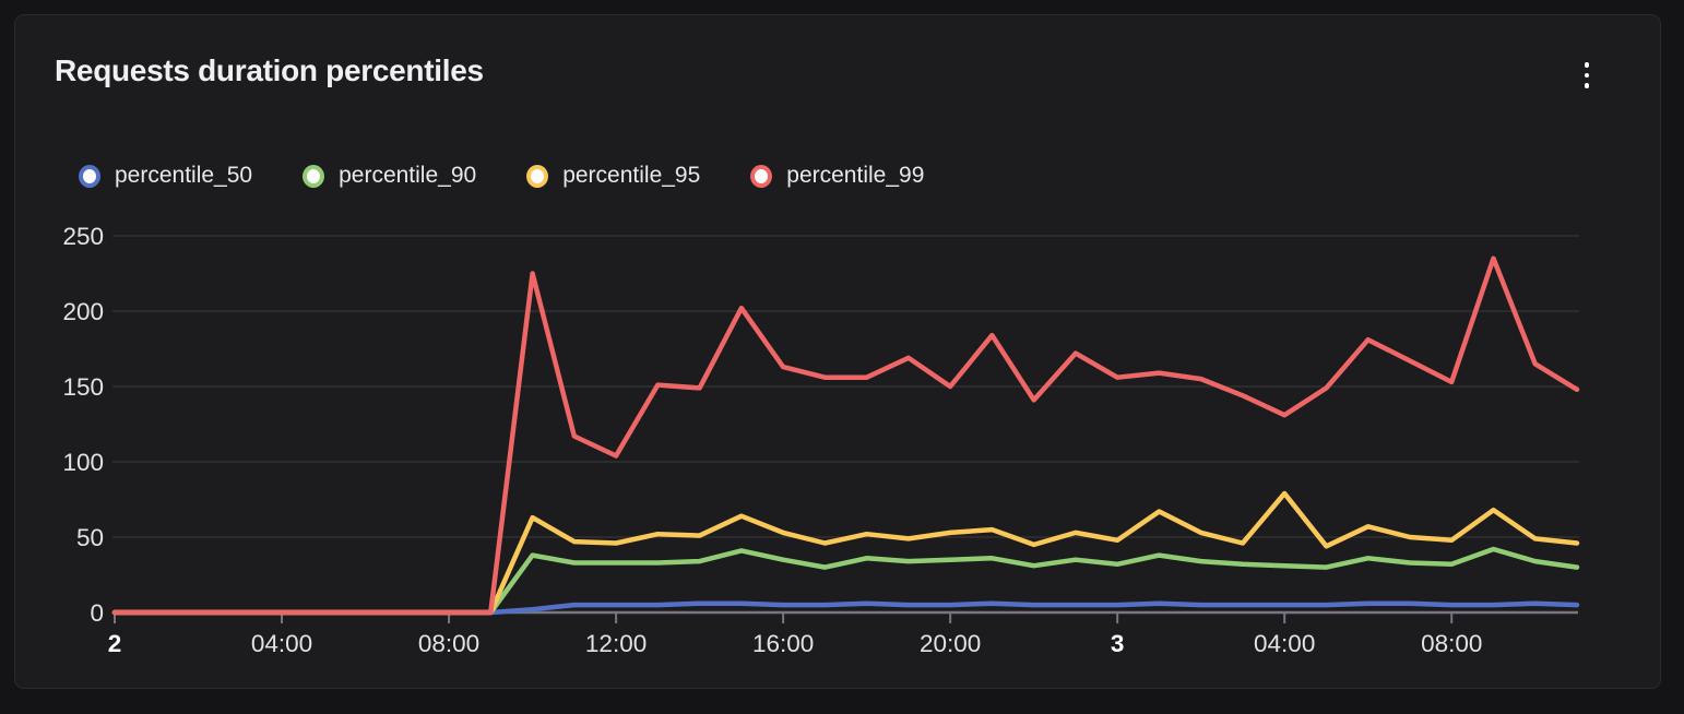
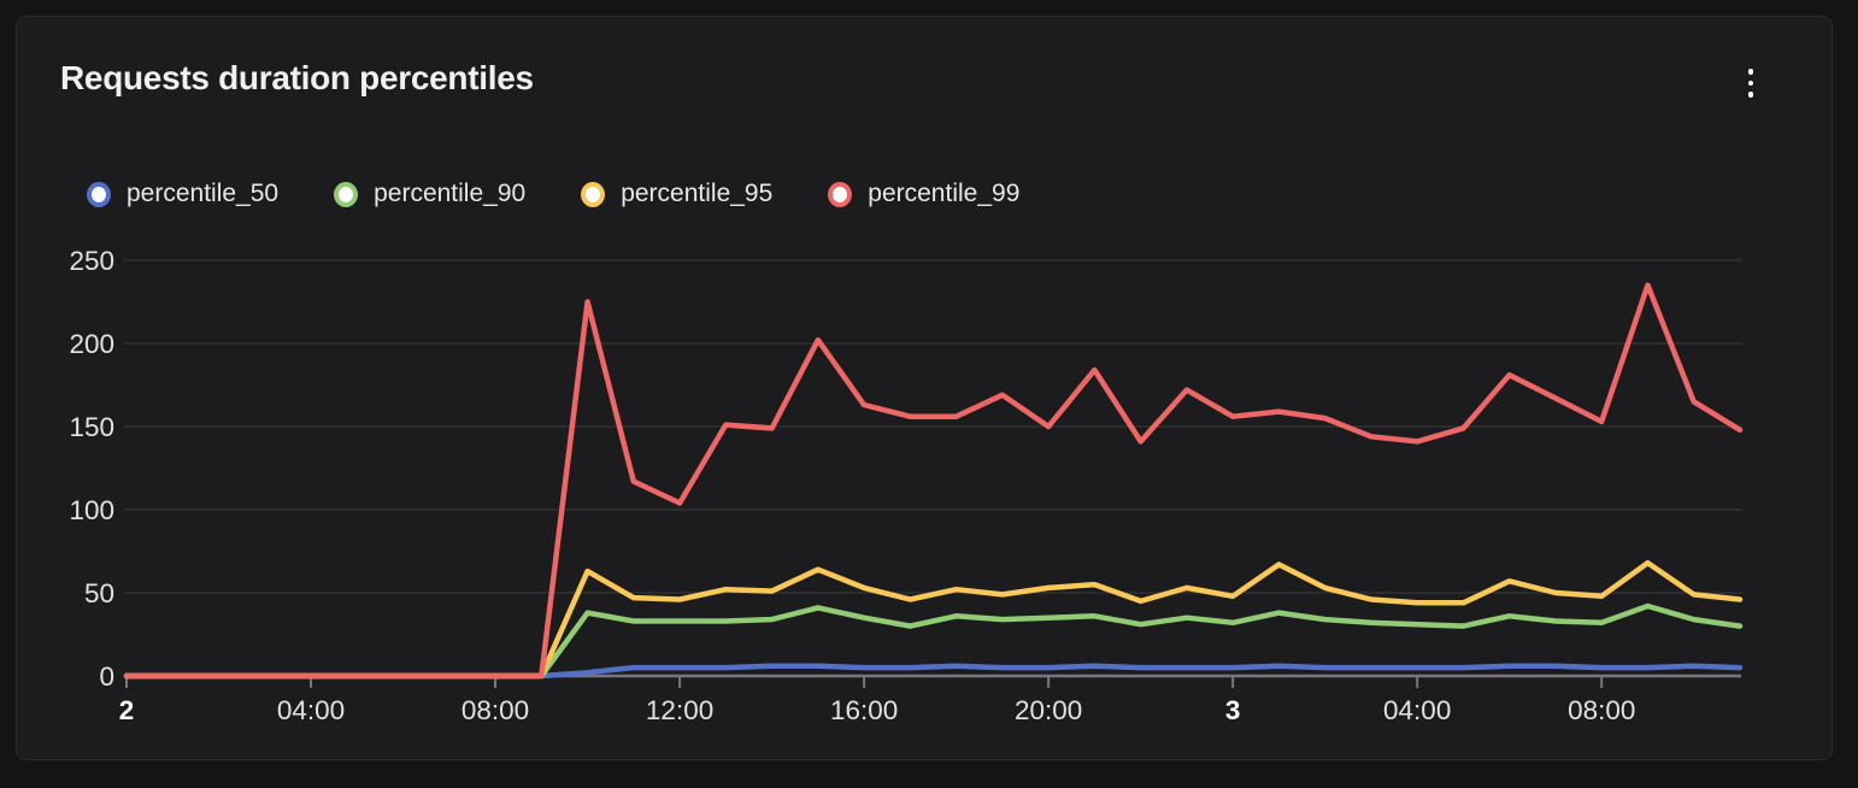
percentile_95/3 04:00: 79 -> 44
percentile_99/3 04:00: 131 -> 141
